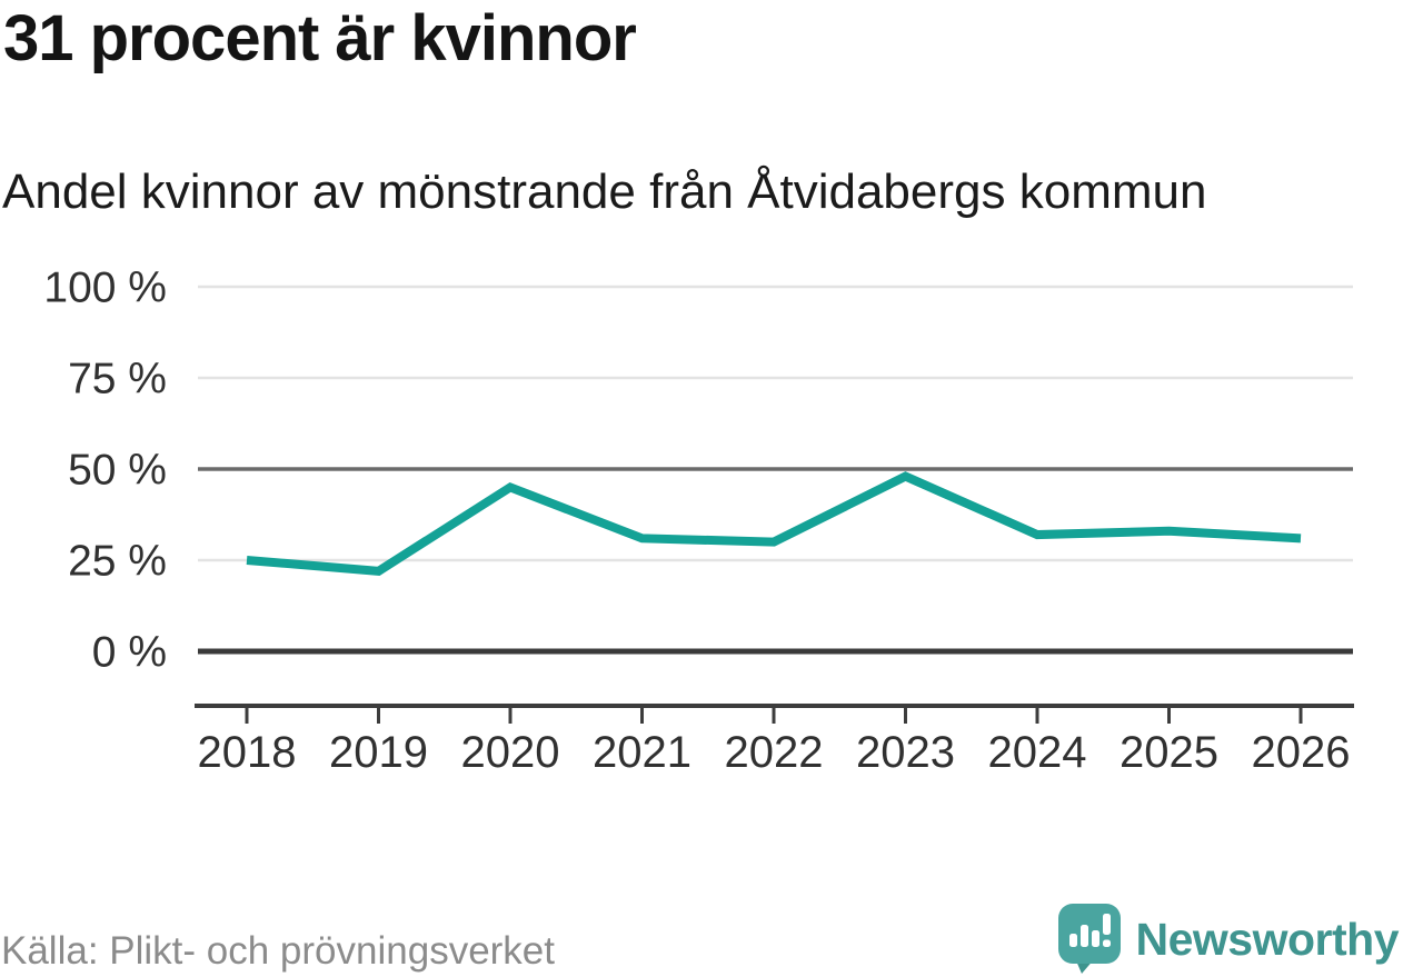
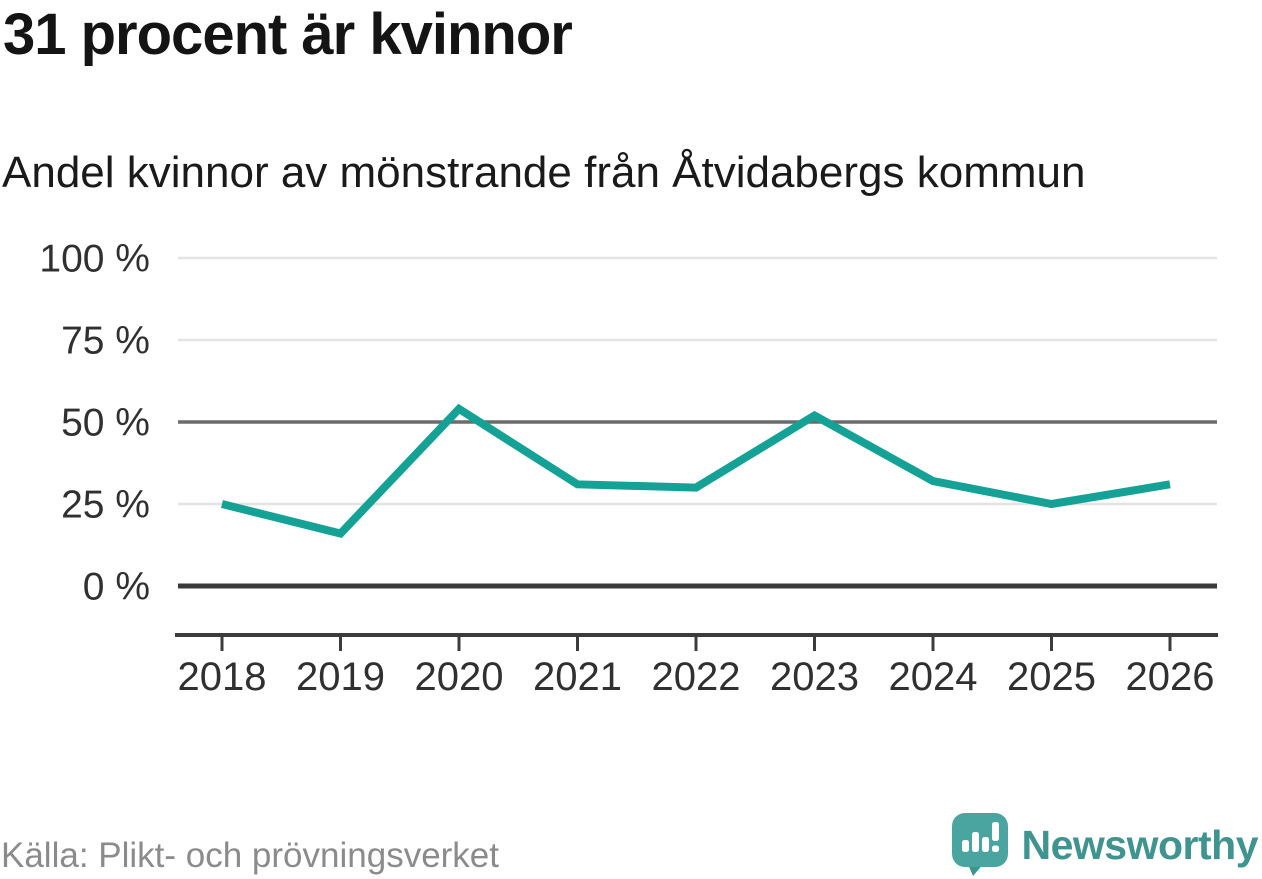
2019: 22% -> 16%
2020: 45% -> 54%
2023: 48% -> 52%
2025: 33% -> 25%
